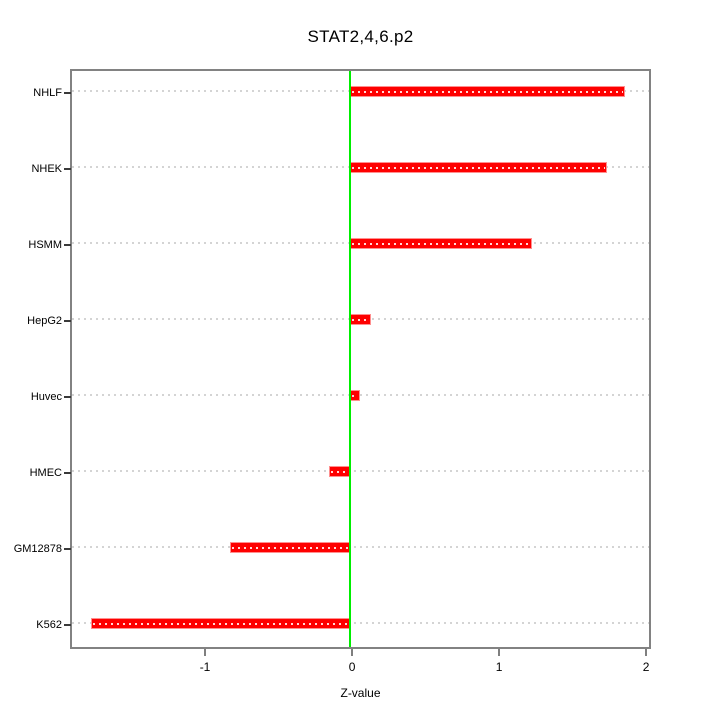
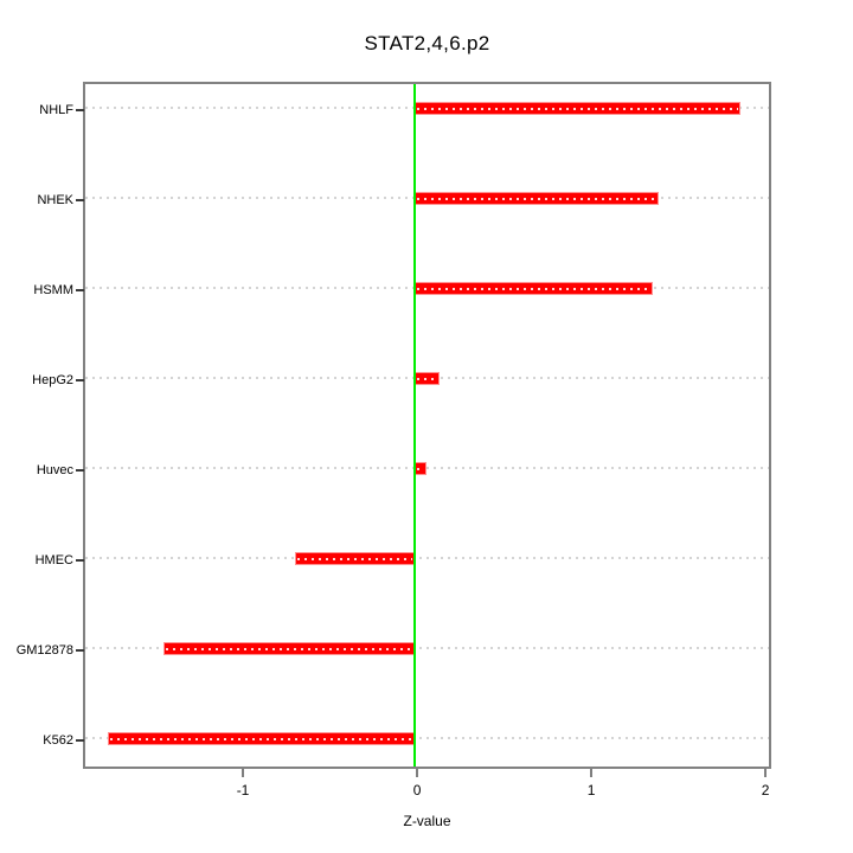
NHEK: 1.75 -> 1.40
HSMM: 1.24 -> 1.37
HMEC: -0.14 -> -0.69
GM12878: -0.82 -> -1.44
